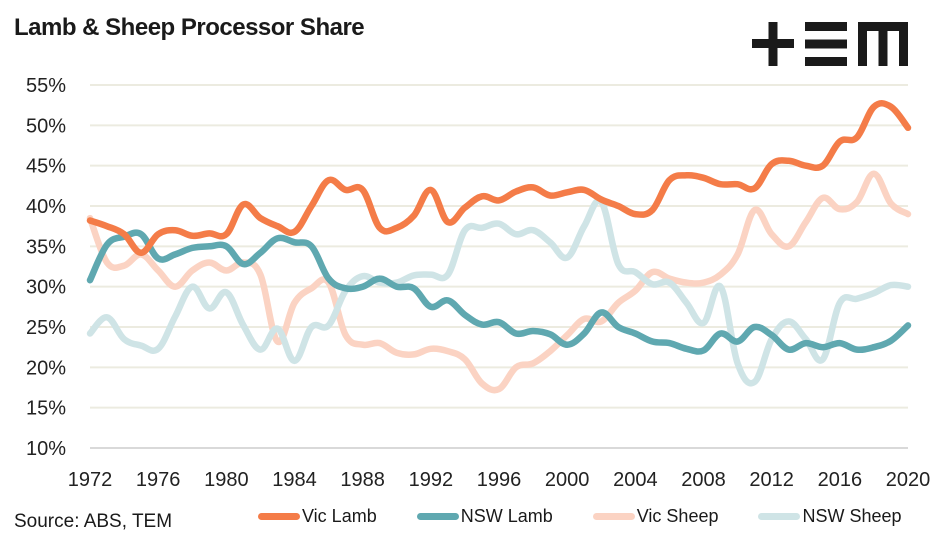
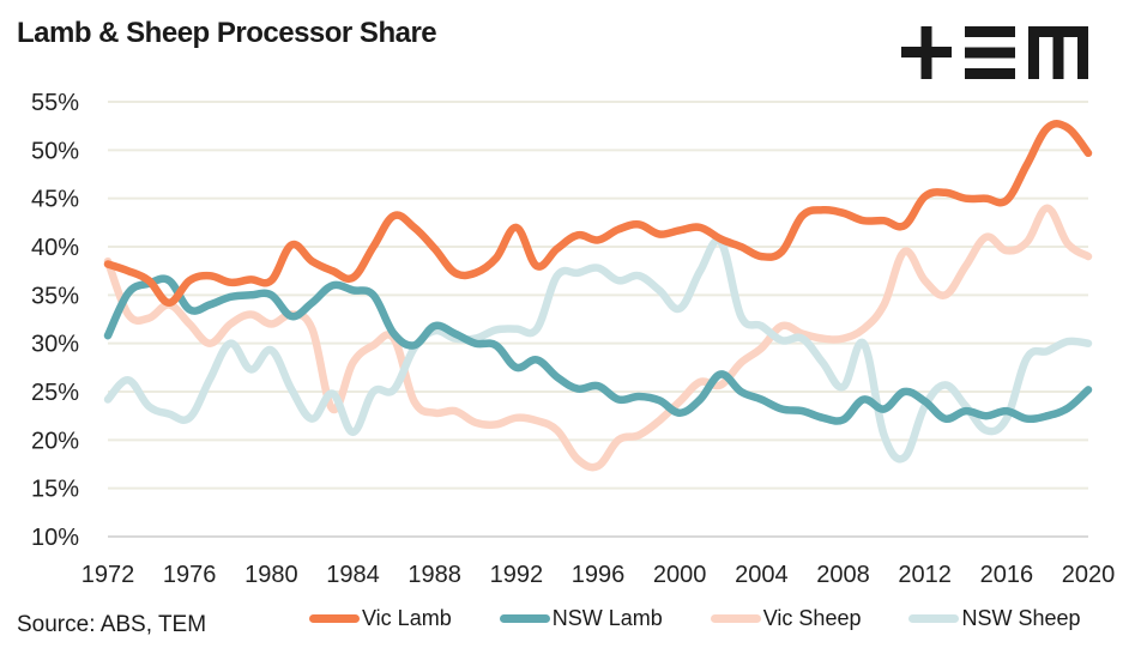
NSW Lamb/1988: 30% -> 32%
Vic Lamb/1988: 42% -> 40%
NSW Sheep/2016: 28% -> 22%
Vic Lamb/2016: 48% -> 45%
